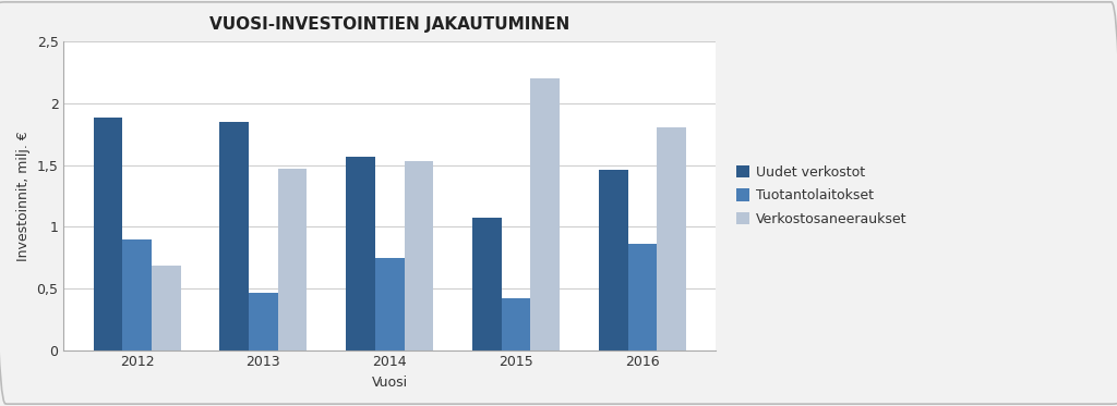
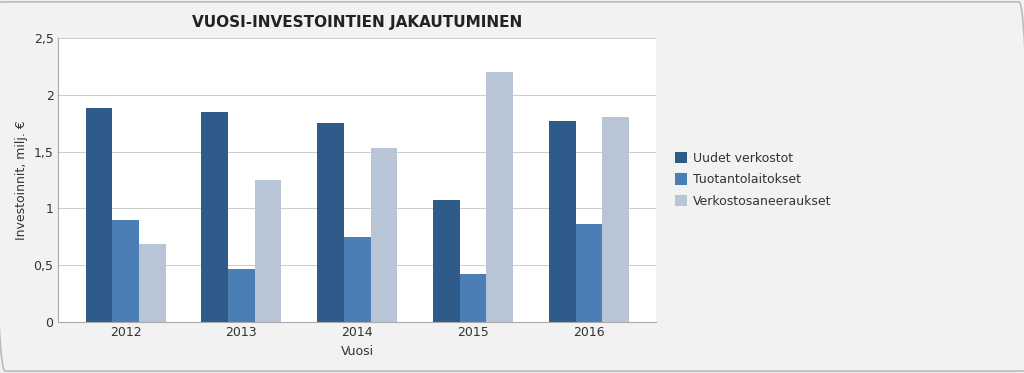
Verkostosaneeraukset/2013: 1,47 -> 1,25
Uudet verkostot/2014: 1,57 -> 1,75
Uudet verkostot/2016: 1,46 -> 1,77
